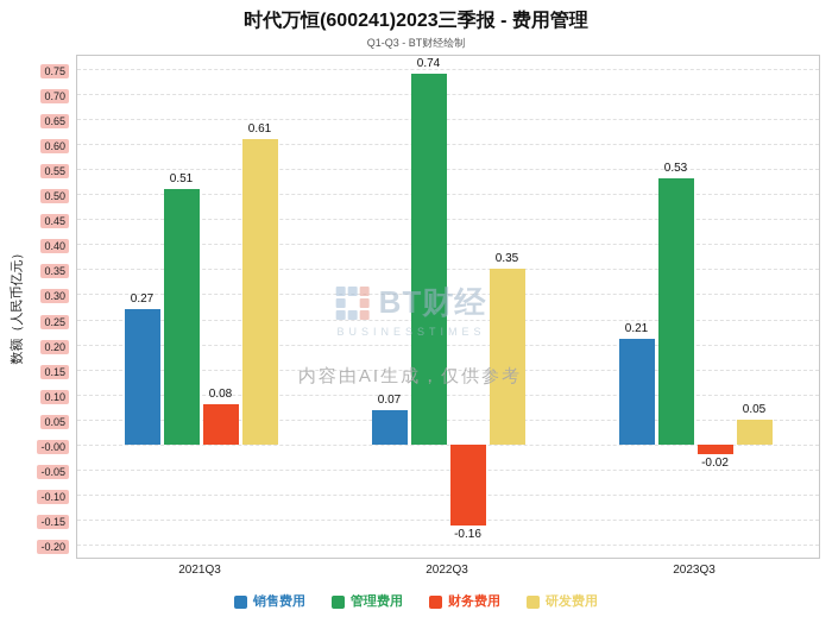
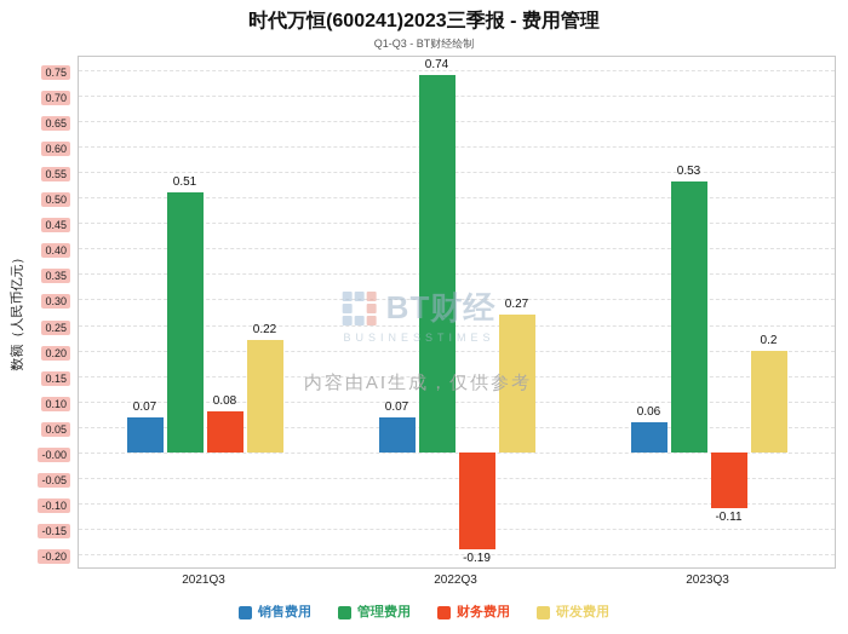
销售费用/2021Q3: 0.27 -> 0.07
研发费用/2021Q3: 0.61 -> 0.22
财务费用/2022Q3: -0.16 -> -0.19
研发费用/2022Q3: 0.35 -> 0.27
销售费用/2023Q3: 0.21 -> 0.06
财务费用/2023Q3: -0.02 -> -0.11
研发费用/2023Q3: 0.05 -> 0.2
